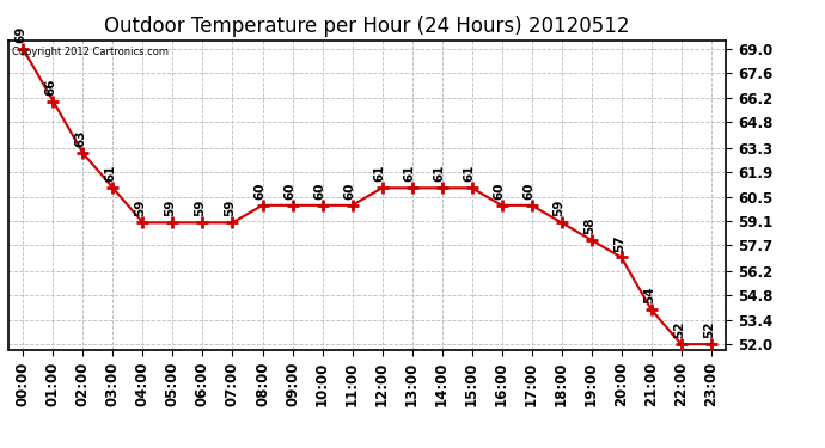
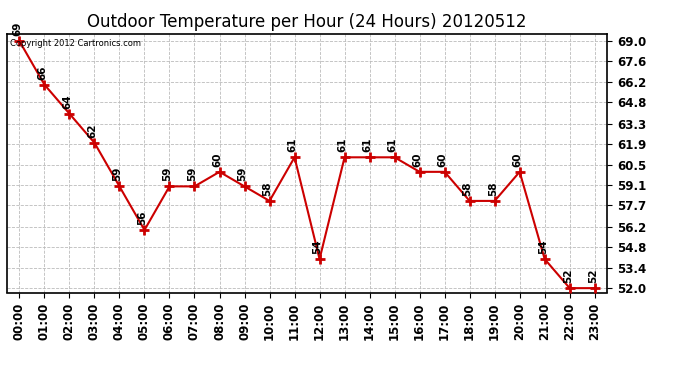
02:00: 63 -> 64
03:00: 61 -> 62
05:00: 59 -> 56
09:00: 60 -> 59
10:00: 60 -> 58
11:00: 60 -> 61
12:00: 61 -> 54
18:00: 59 -> 58
20:00: 57 -> 60
